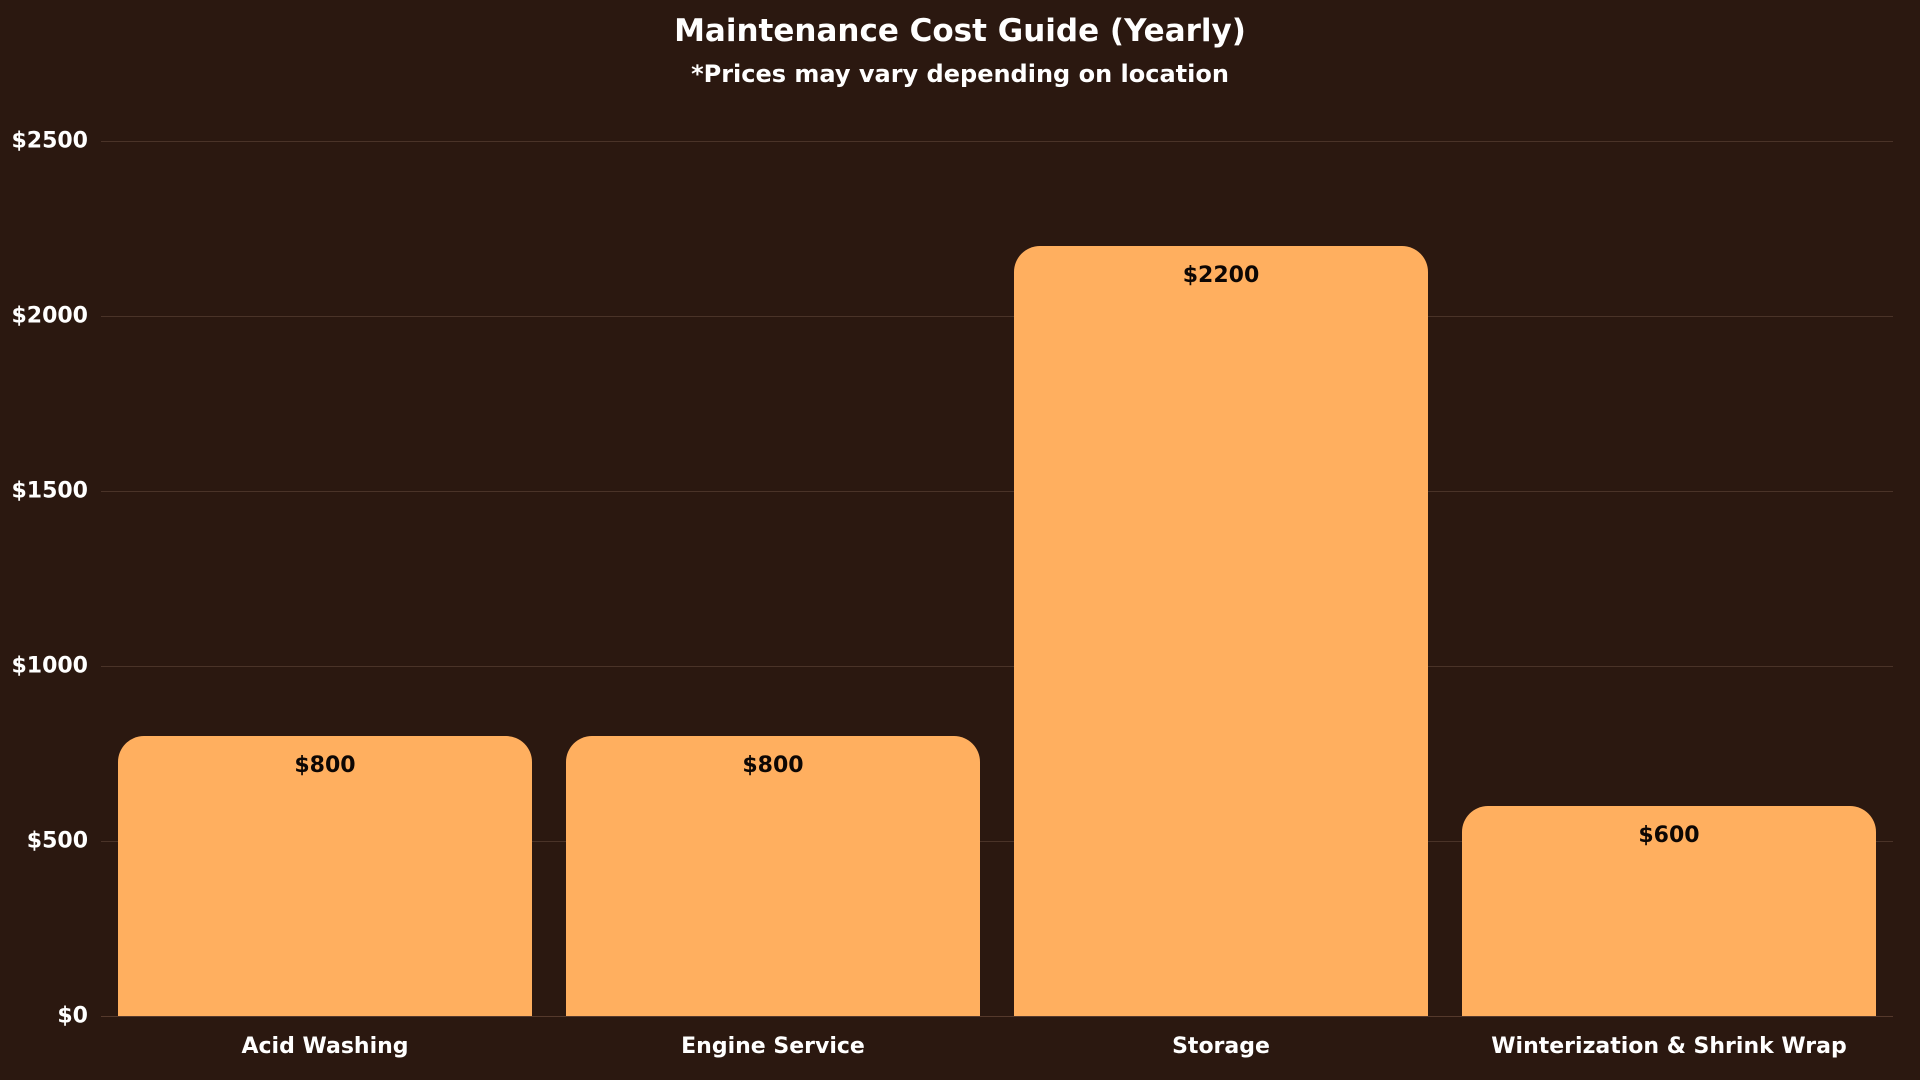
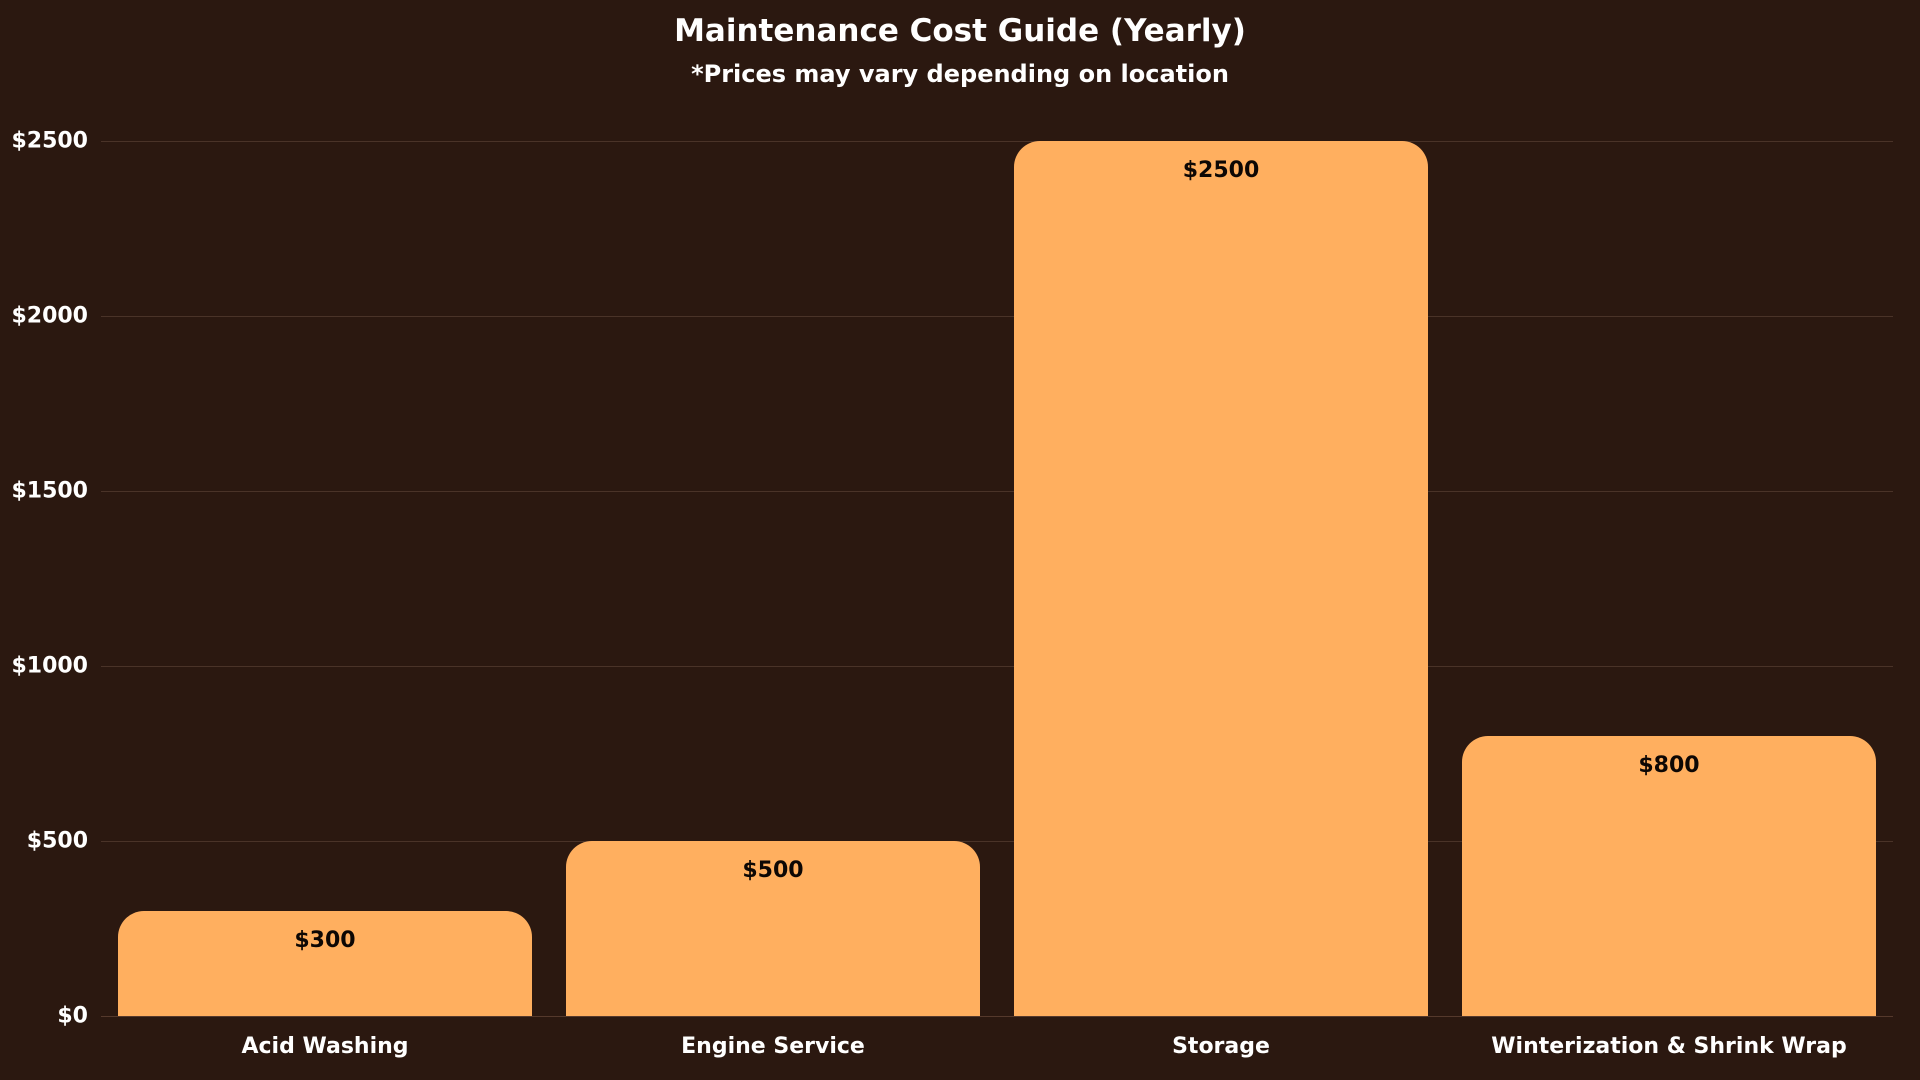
Acid Washing: $800 -> $300
Engine Service: $800 -> $500
Storage: $2200 -> $2500
Winterization & Shrink Wrap: $600 -> $800
